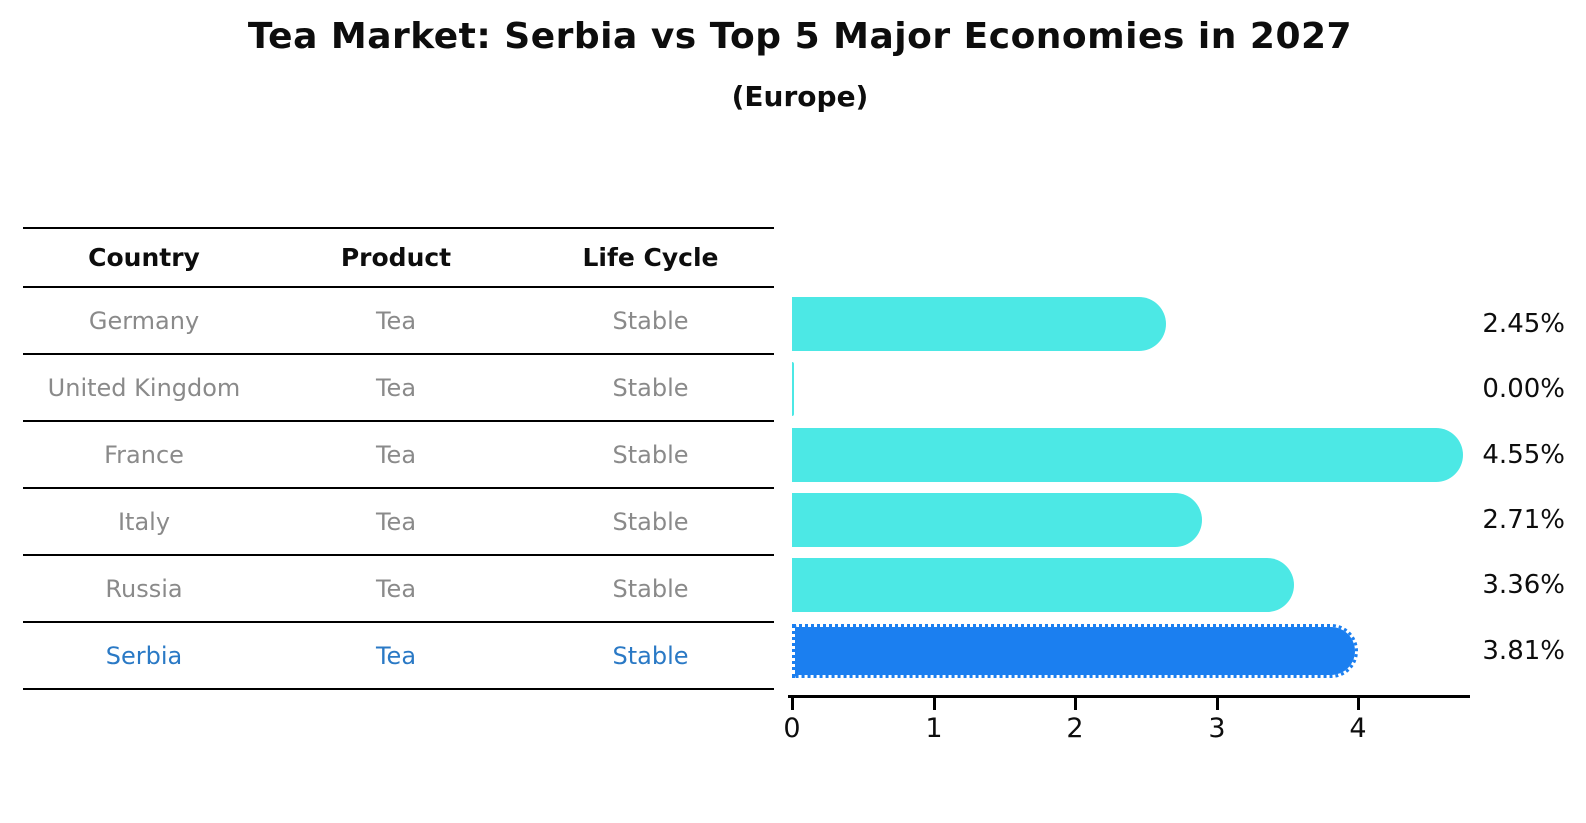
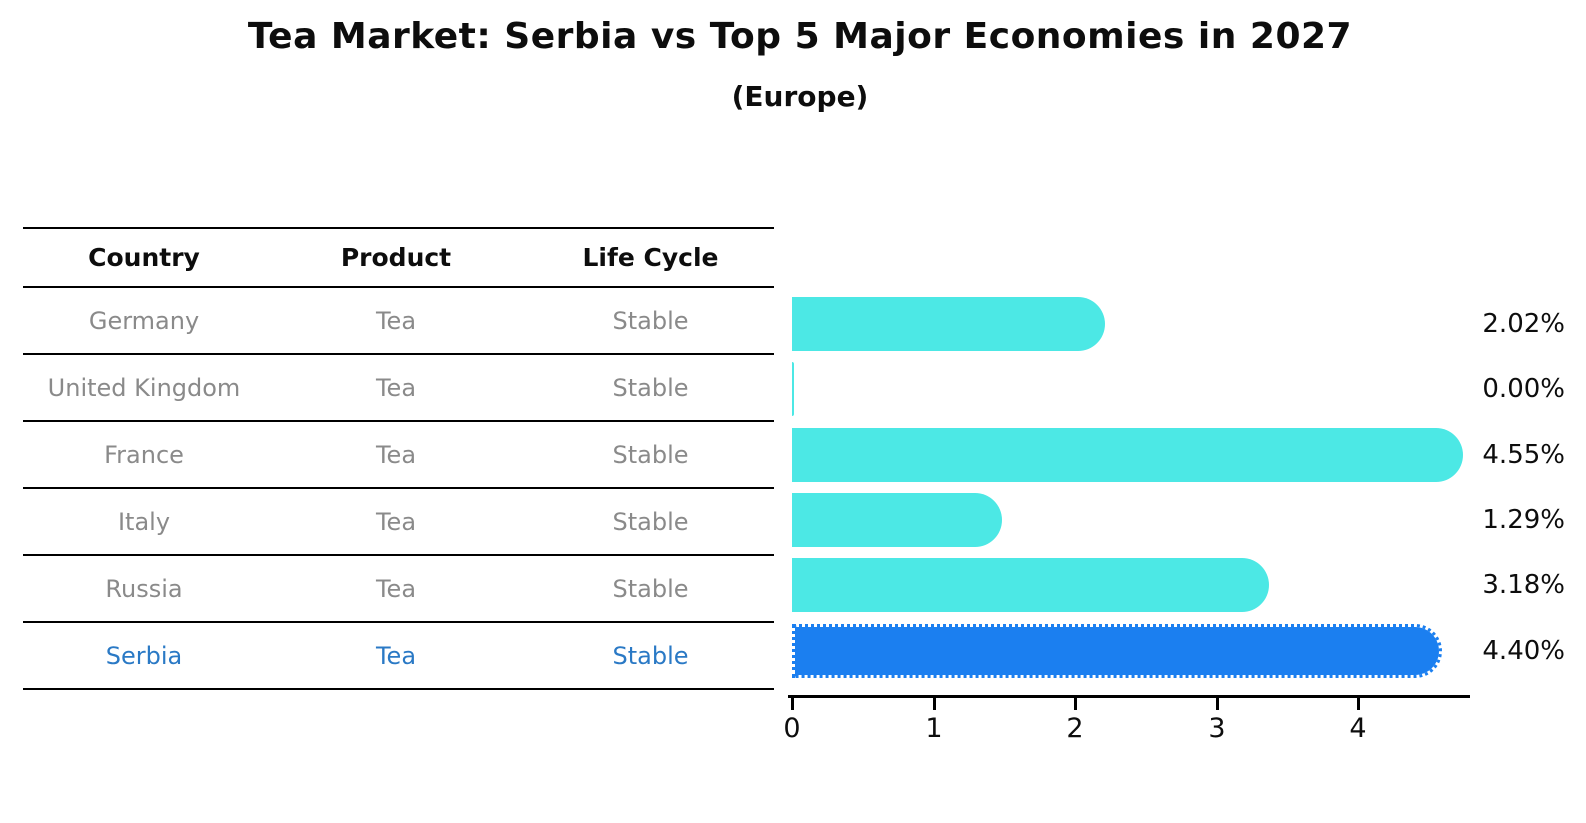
Germany: 2.45% -> 2.02%
Italy: 2.71% -> 1.29%
Russia: 3.36% -> 3.18%
Serbia: 3.81% -> 4.40%
